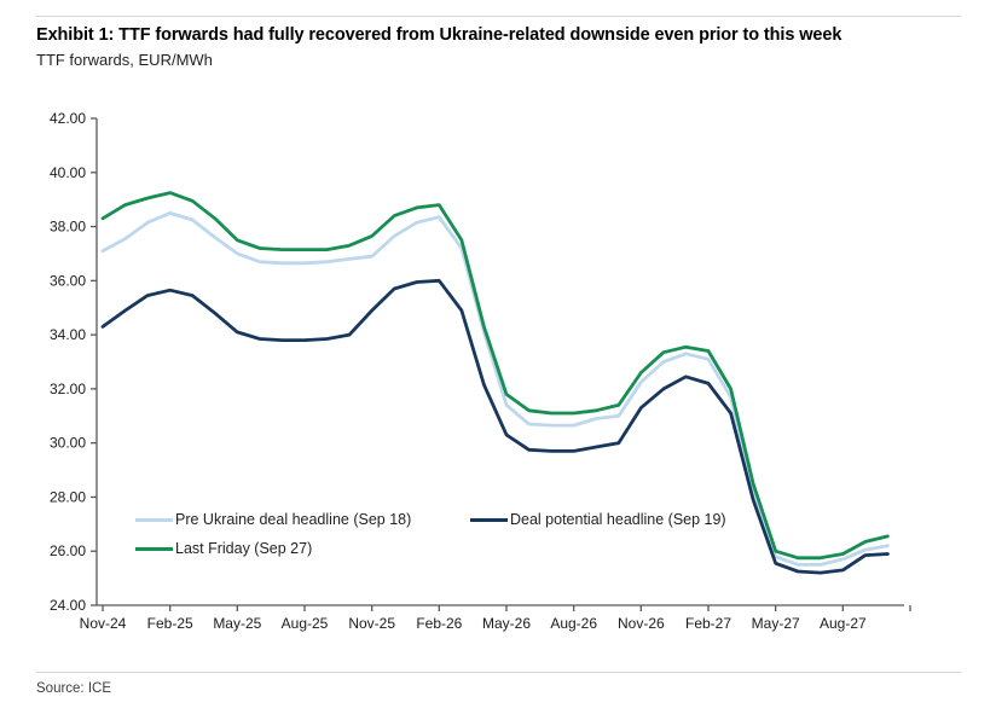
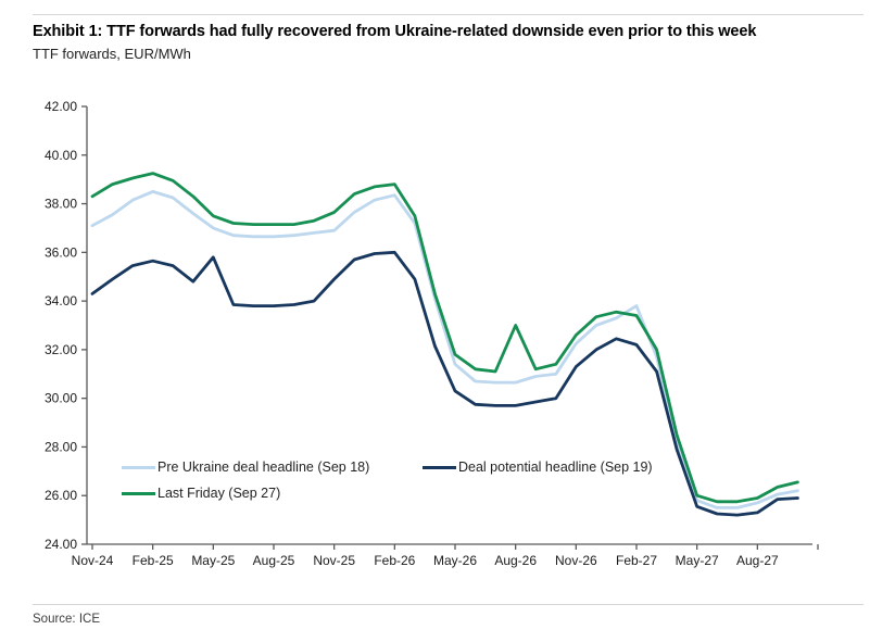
Deal potential headline (Sep 19)/May-25: 34.1 -> 35.8
Last Friday (Sep 27)/Aug-26: 31.1 -> 33.0
Pre Ukraine deal headline (Sep 18)/Feb-27: 33.1 -> 33.8
